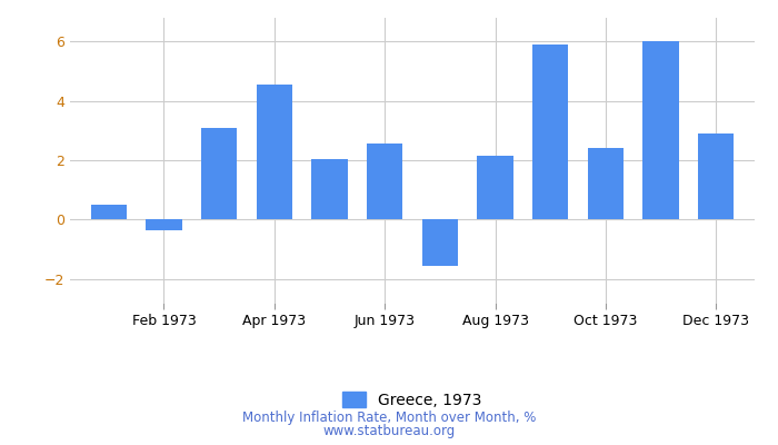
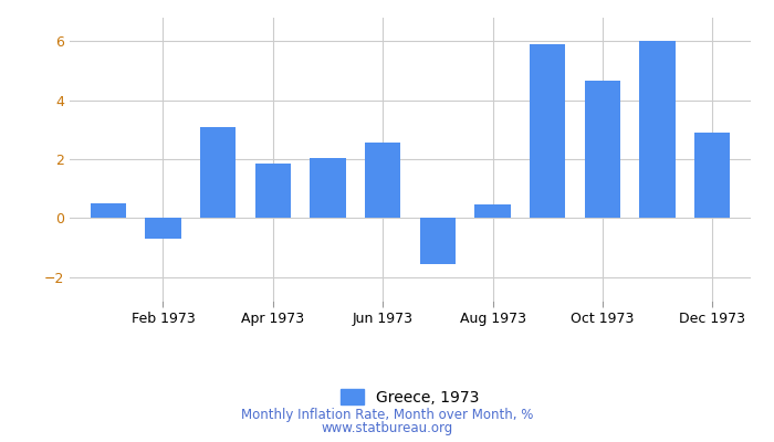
Feb 1973: -0.35 -> -0.70
Apr 1973: 4.55 -> 1.85
Aug 1973: 2.15 -> 0.45
Oct 1973: 2.40 -> 4.65
